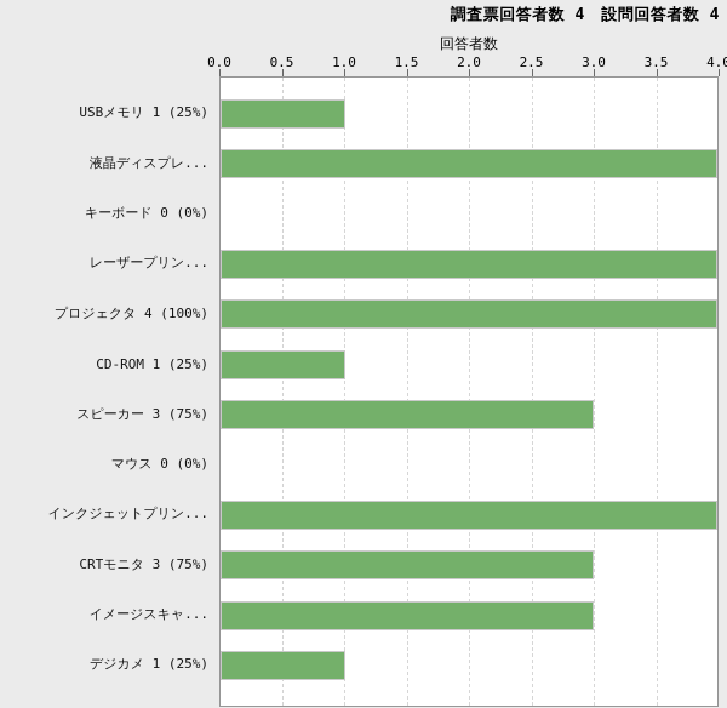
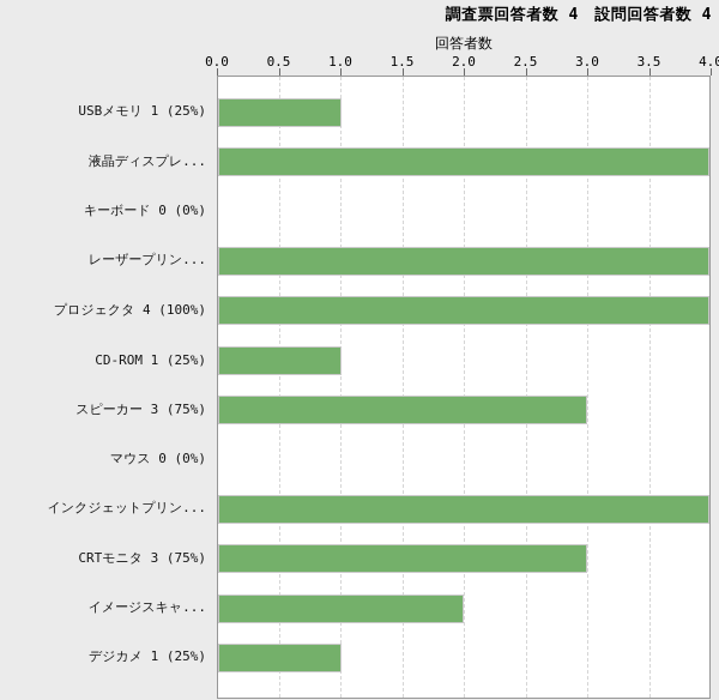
イメージスキャ...: 3 -> 2
